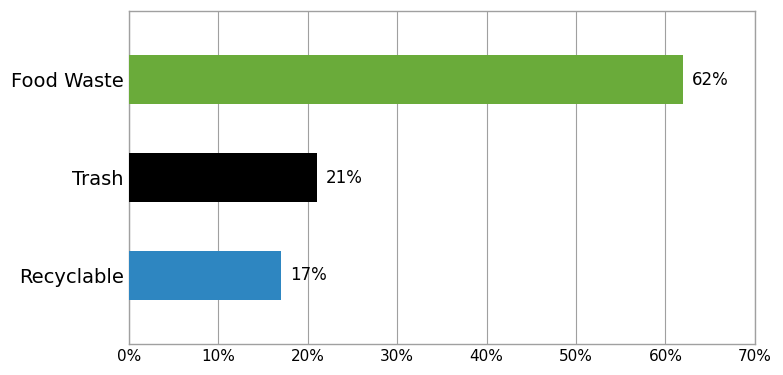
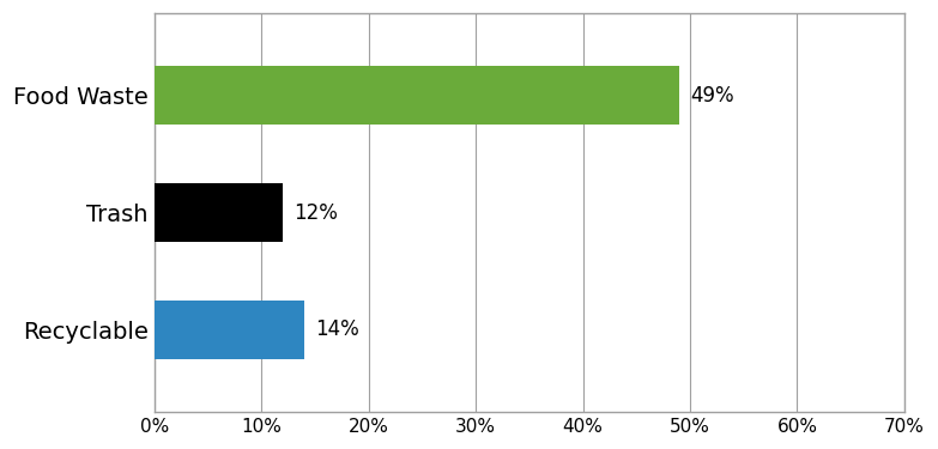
Food Waste: 62% -> 49%
Trash: 21% -> 12%
Recyclable: 17% -> 14%
